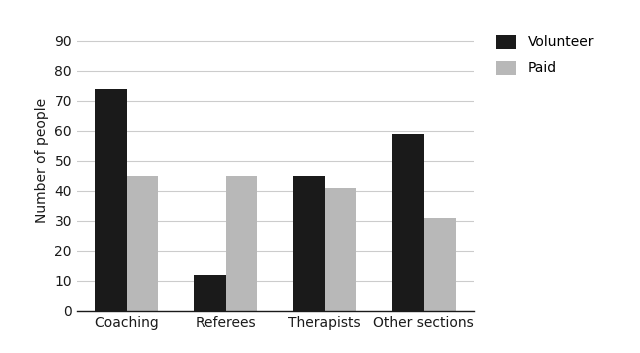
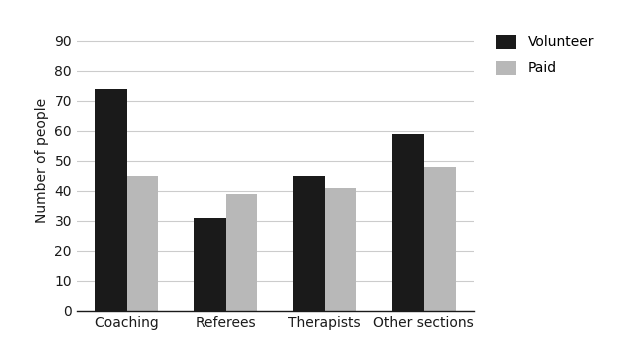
Volunteer/Referees: 12 -> 31
Paid/Referees: 45 -> 39
Paid/Other sections: 31 -> 48
